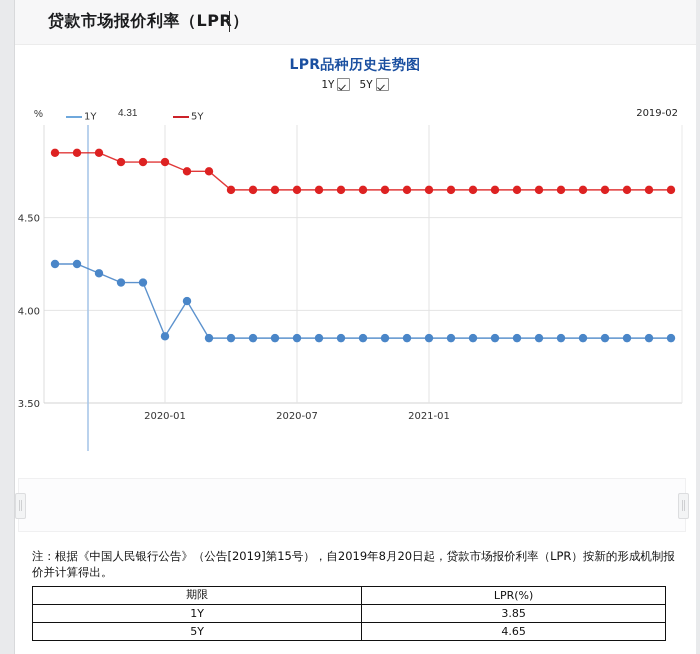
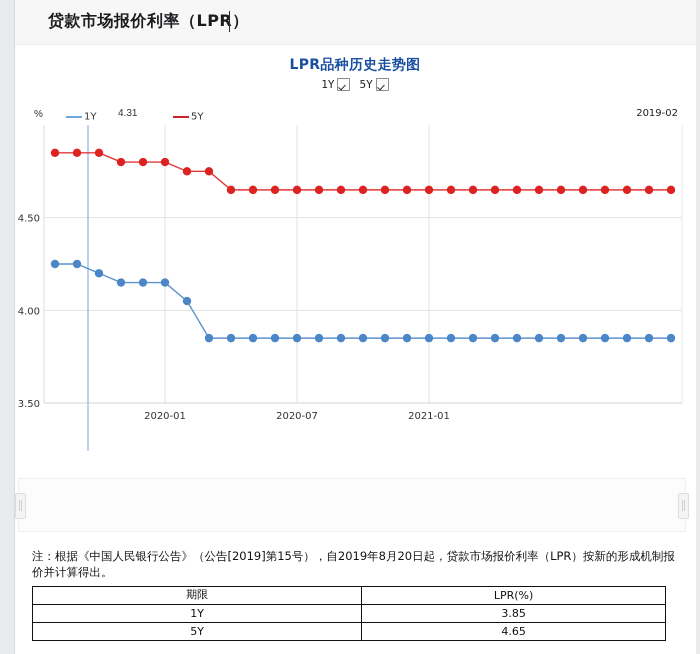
1Y/2020-01: 3.86 -> 4.15
